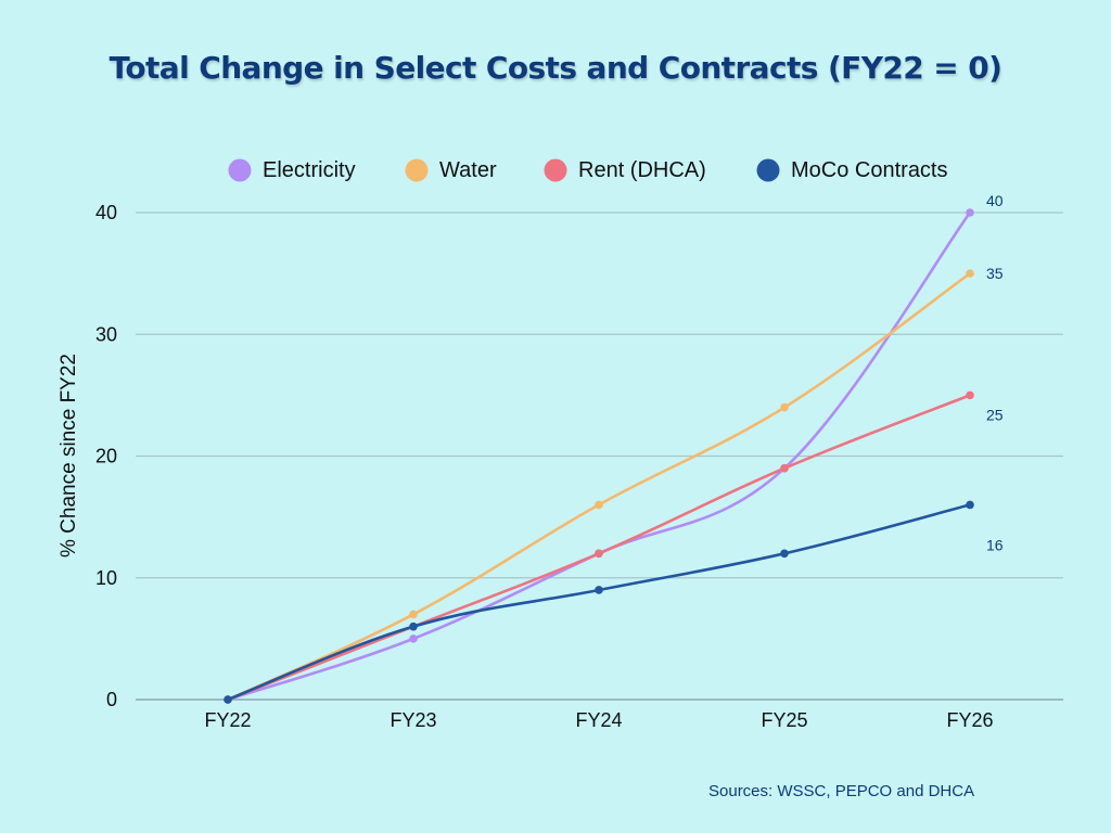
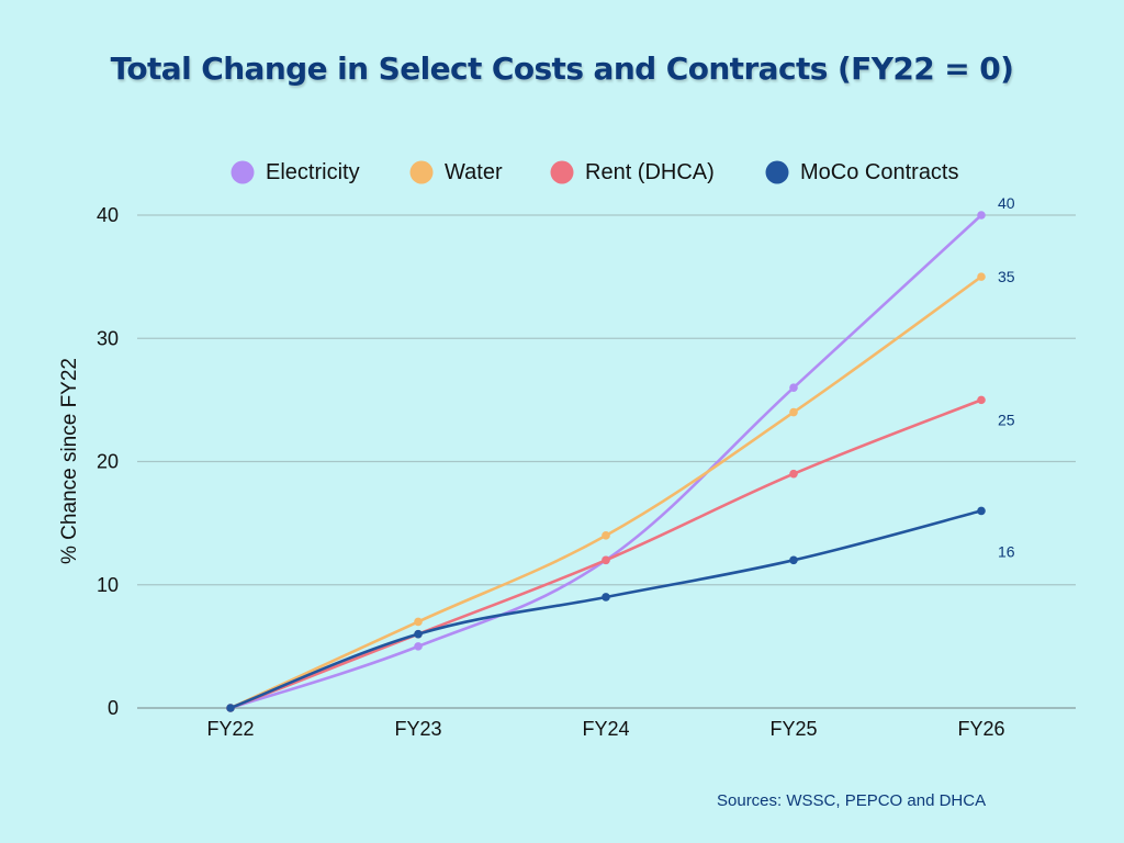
Water/FY24: 16 -> 14
Electricity/FY25: 19 -> 26
